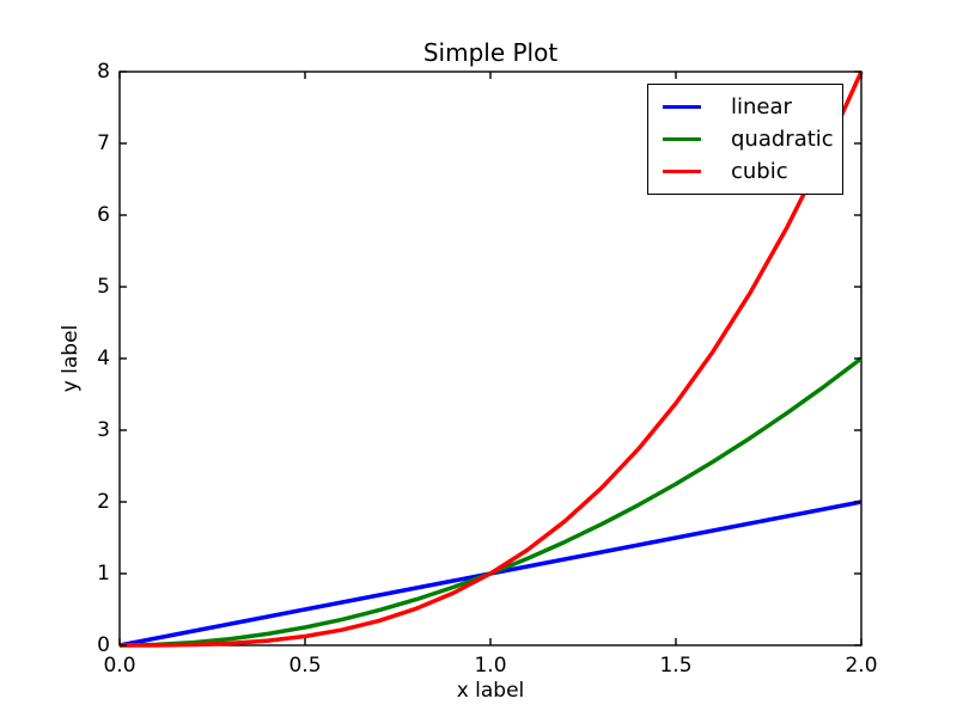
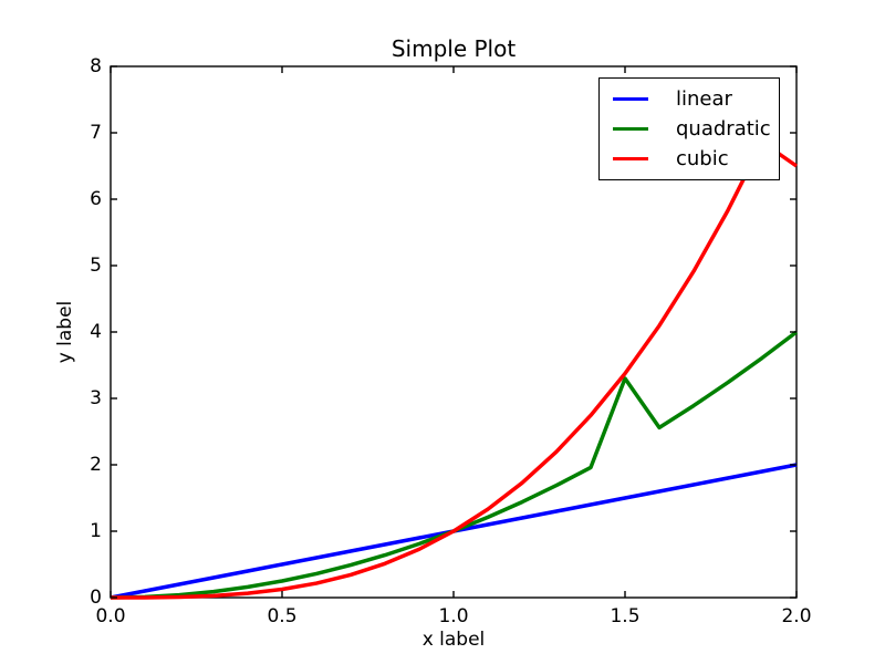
quadratic/1.5: 2.2 -> 3.3
cubic/2.0: 8.0 -> 6.5
